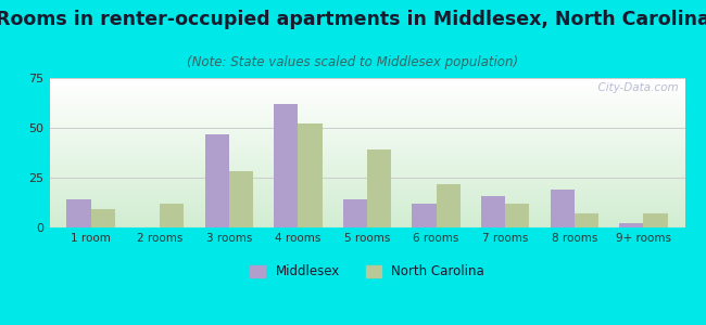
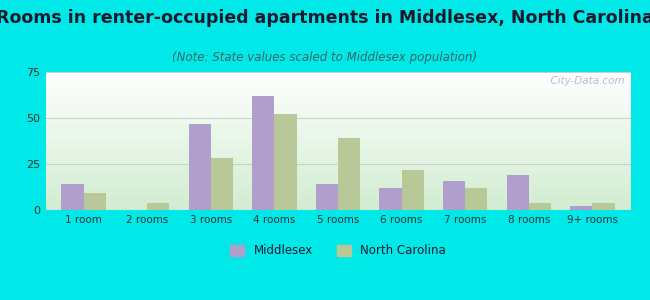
North Carolina/2 rooms: 12 -> 4
North Carolina/8 rooms: 7 -> 4
North Carolina/9+ rooms: 7 -> 4
